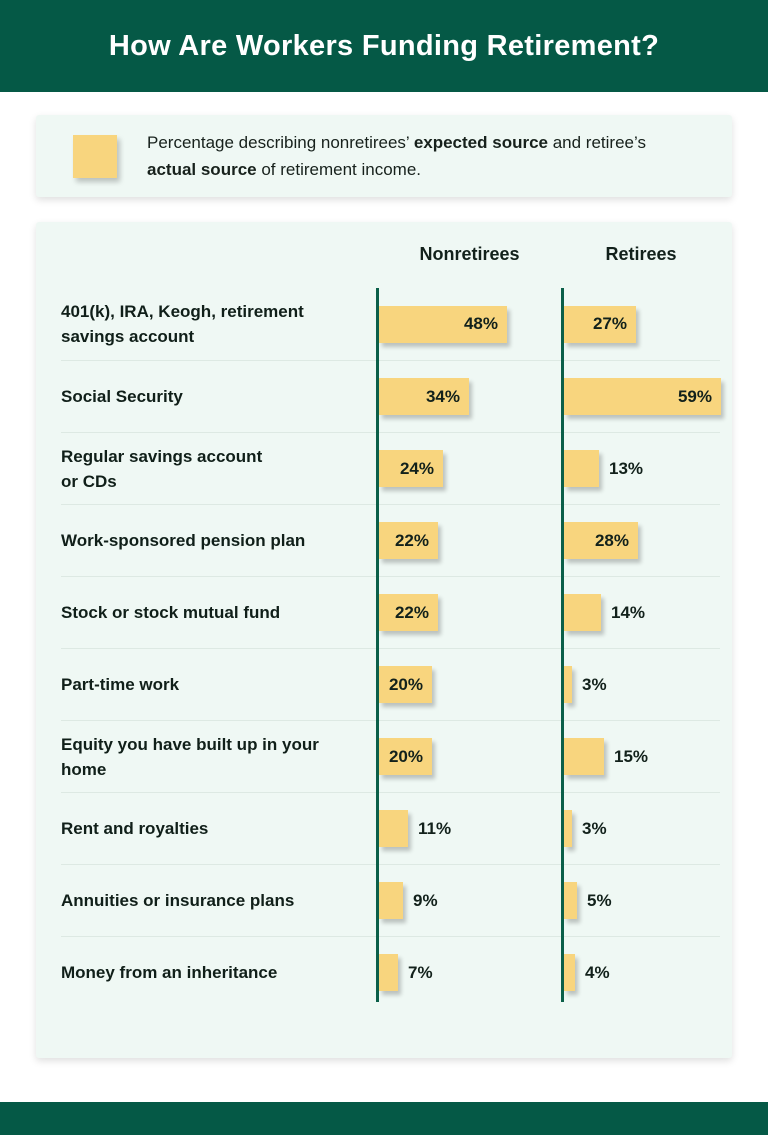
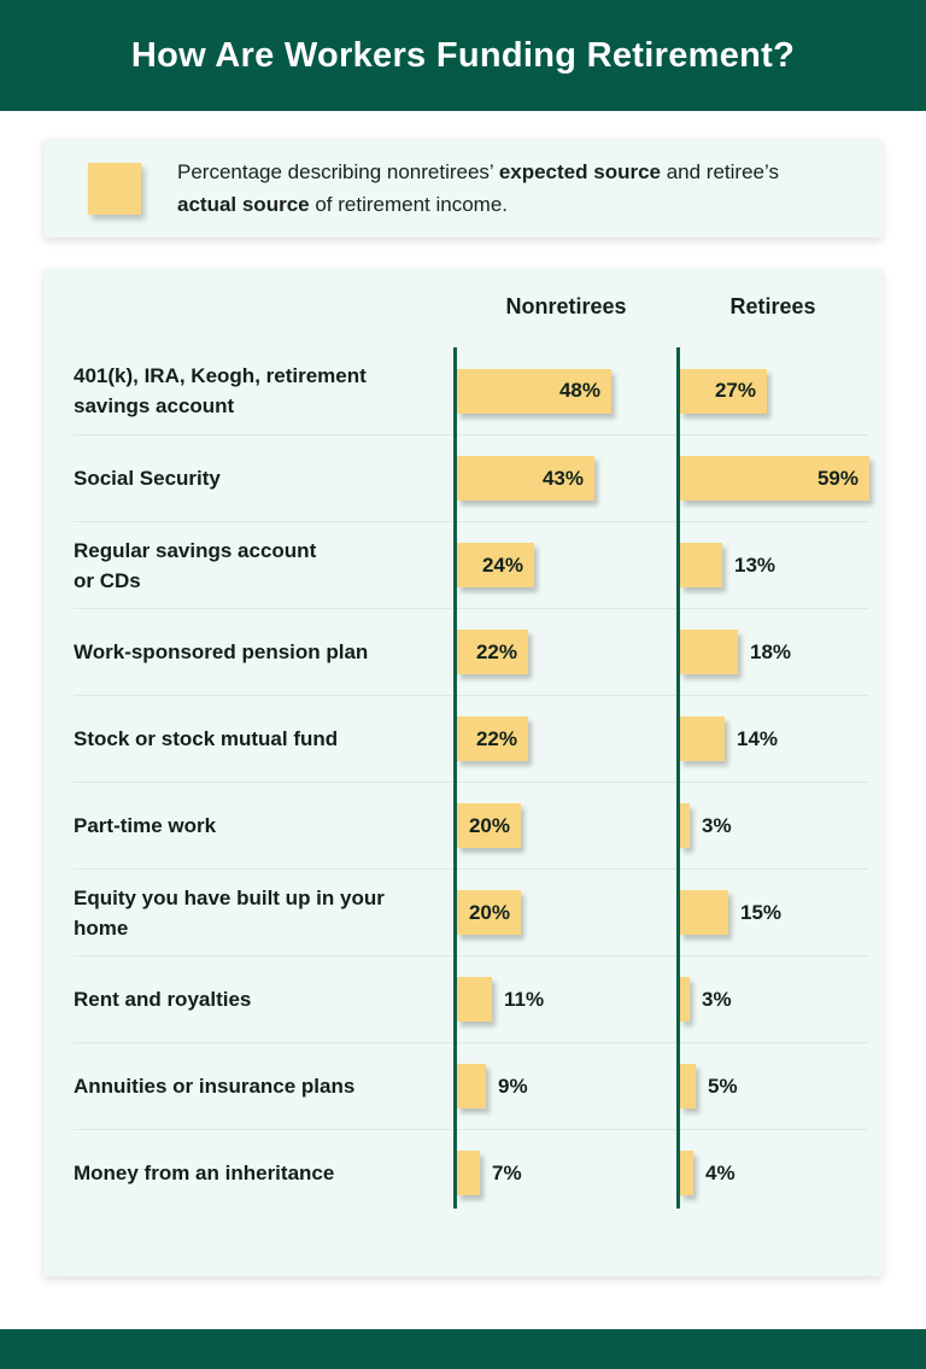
Nonretirees/Social Security: 34% -> 43%
Retirees/Work-sponsored pension plan: 28% -> 18%
